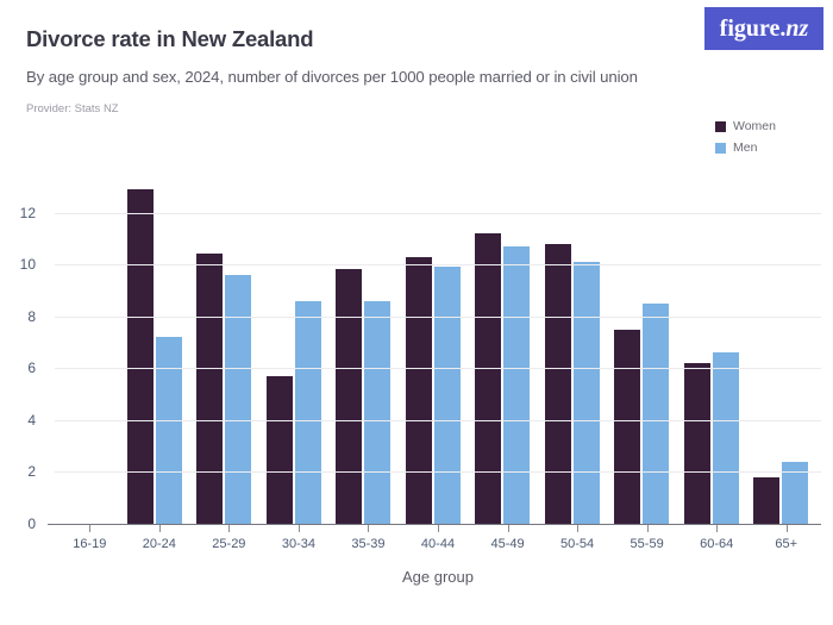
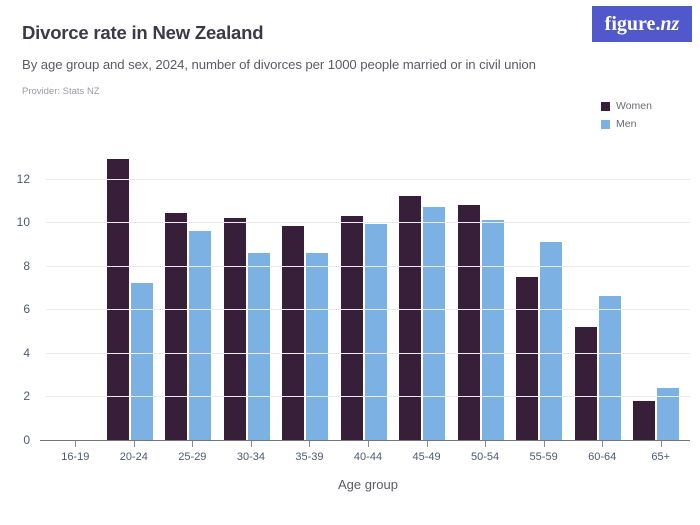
Women/30-34: 5.7 -> 10.2
Men/55-59: 8.5 -> 9.1
Women/60-64: 6.2 -> 5.2
